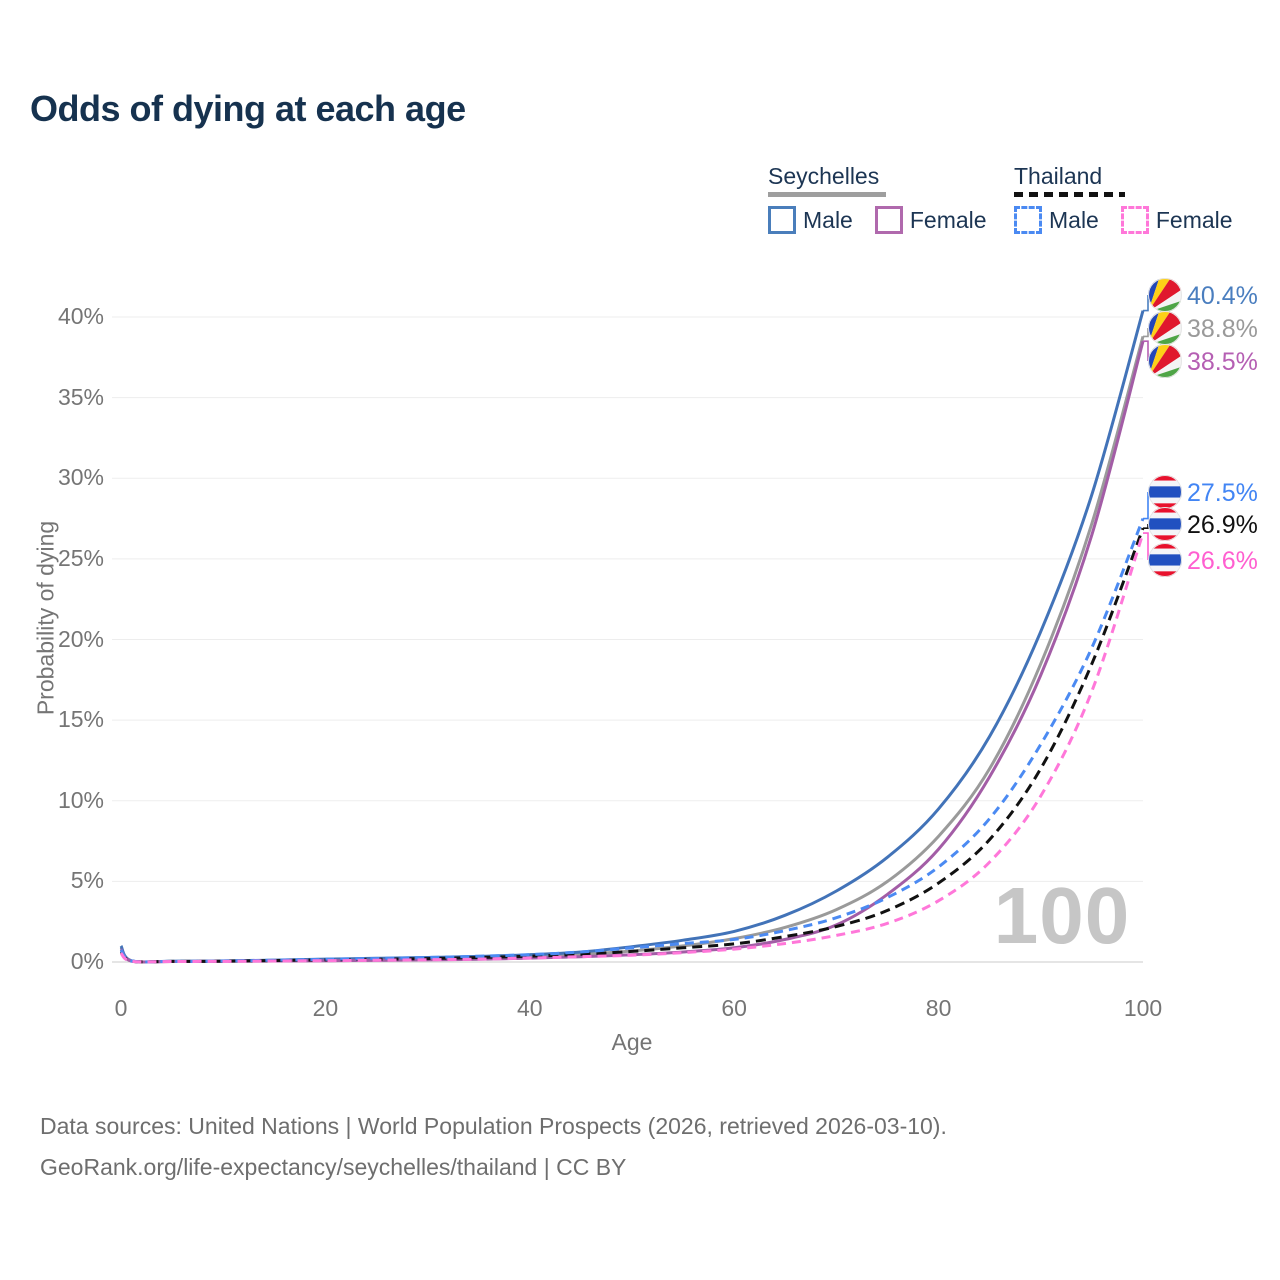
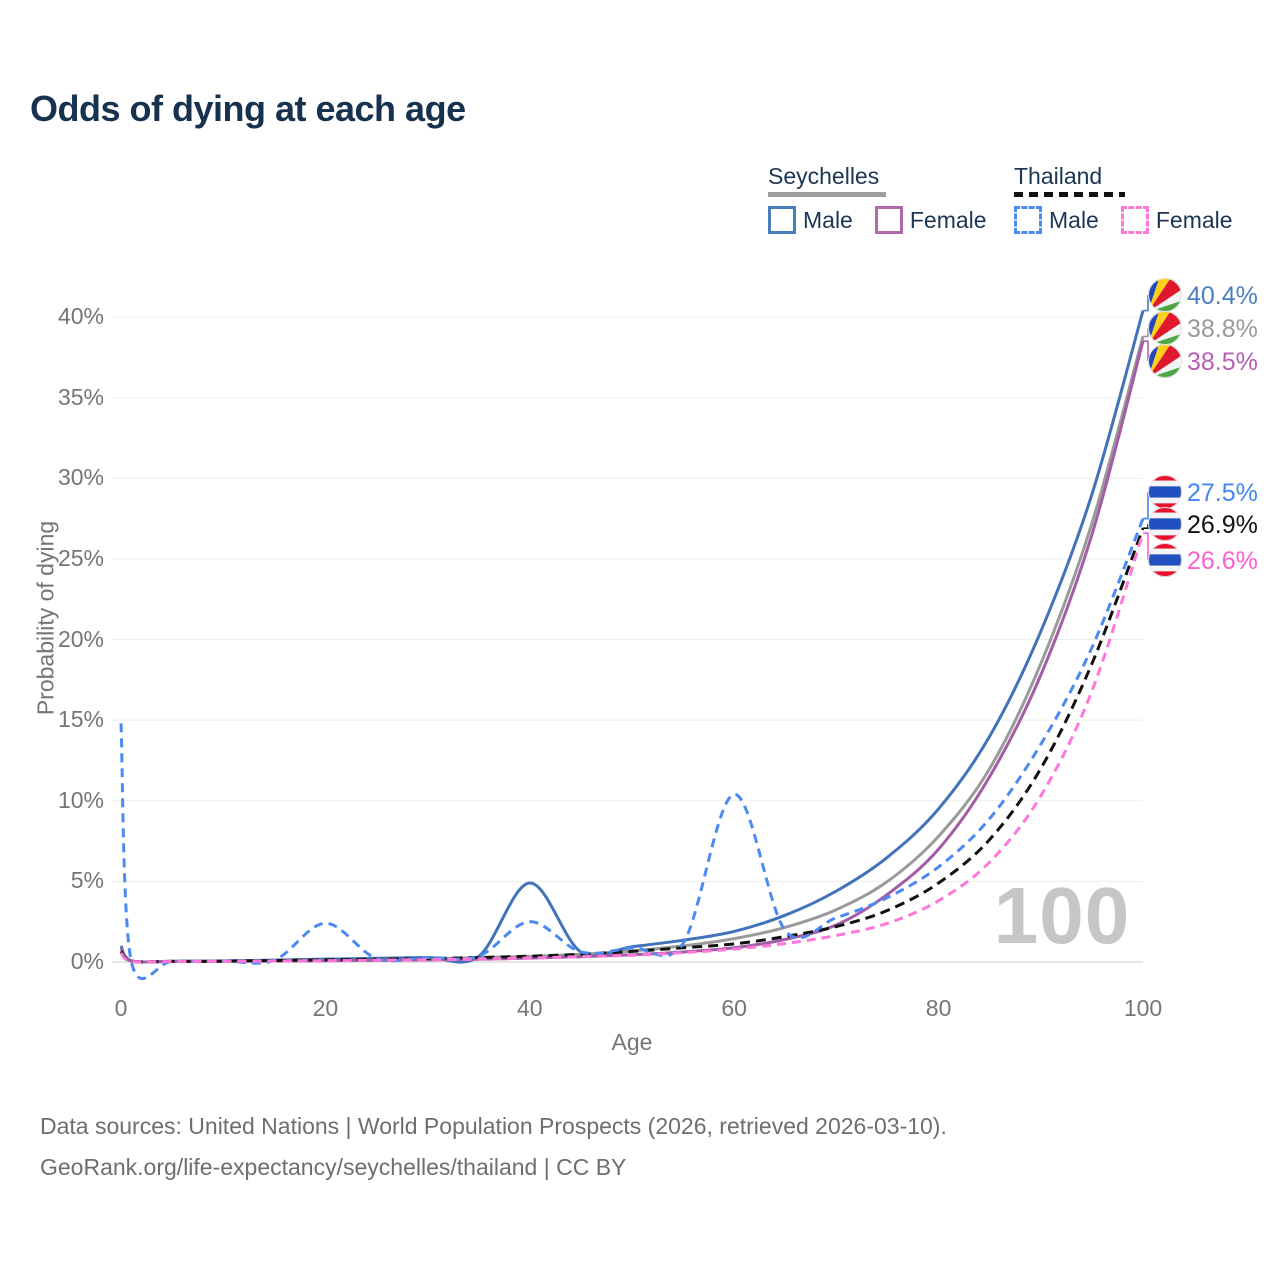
Thailand Male/0: 0.8% -> 14.8%
Thailand Male/20: 0.2% -> 2.4%
Seychelles Male/40: 0.5% -> 4.9%
Thailand Male/40: 0.5% -> 2.5%
Thailand Male/60: 1.4% -> 10.4%
